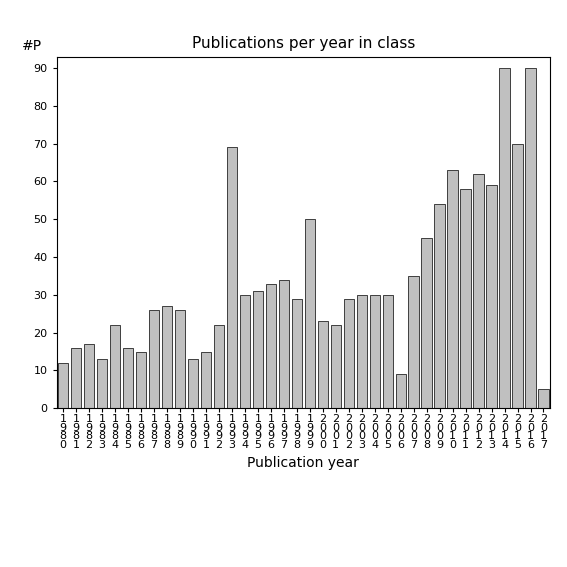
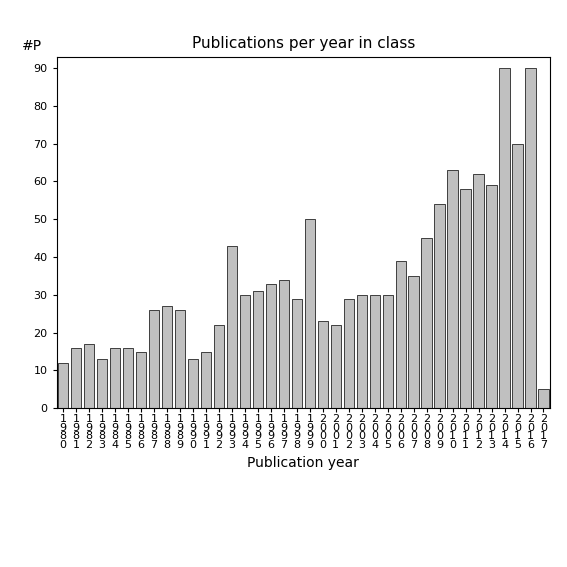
1 9 8 4: 22 -> 16
1 9 9 3: 69 -> 43
2 0 0 6: 9 -> 39
